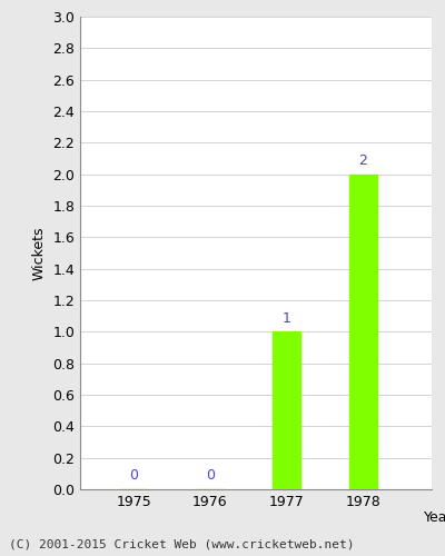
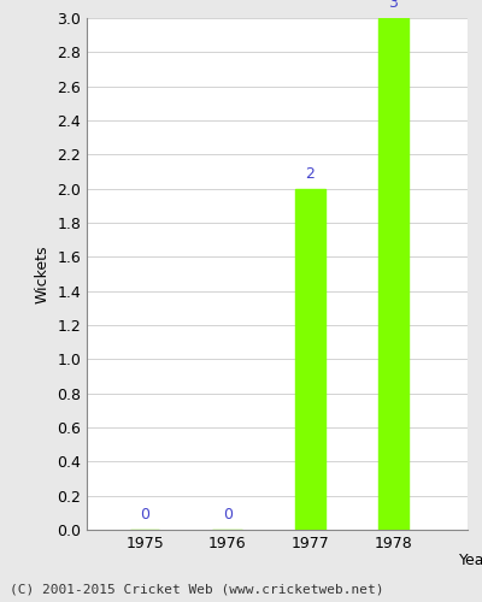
1977: 1 -> 2
1978: 2 -> 3
